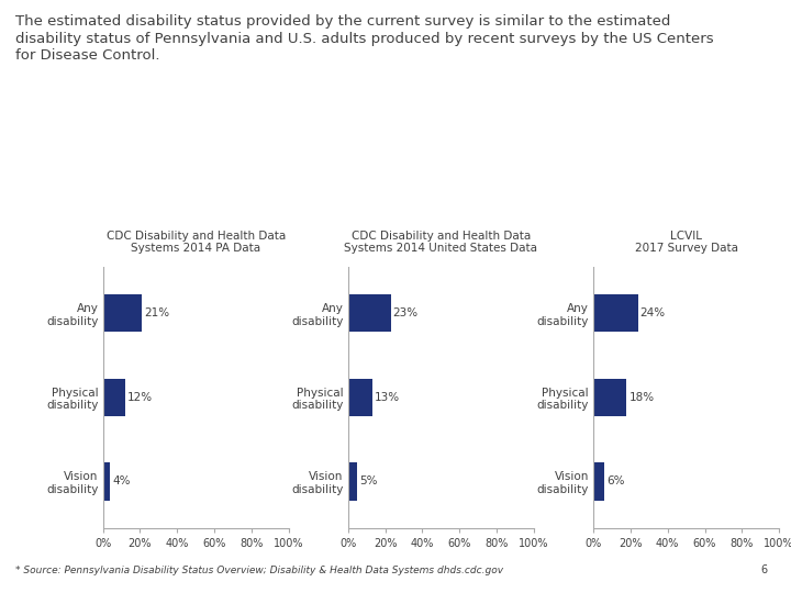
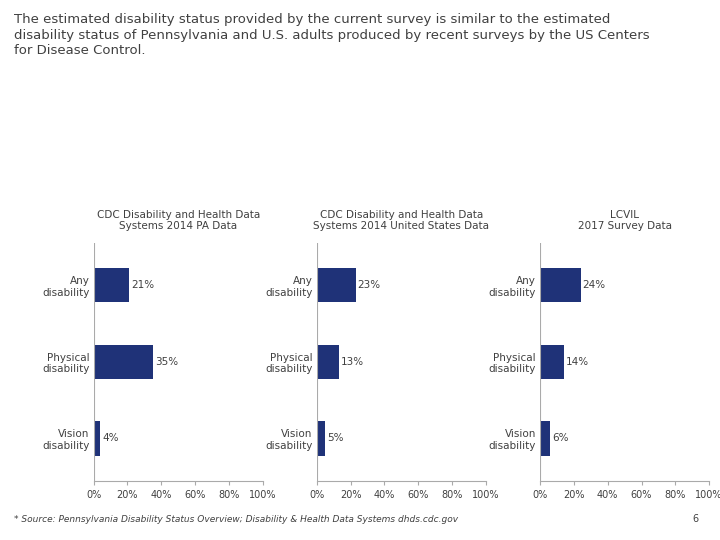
CDC Disability and Health Data Systems 2014 PA Data/Physical disability: 12% -> 35%
LCVIL 2017 Survey Data/Physical disability: 18% -> 14%
